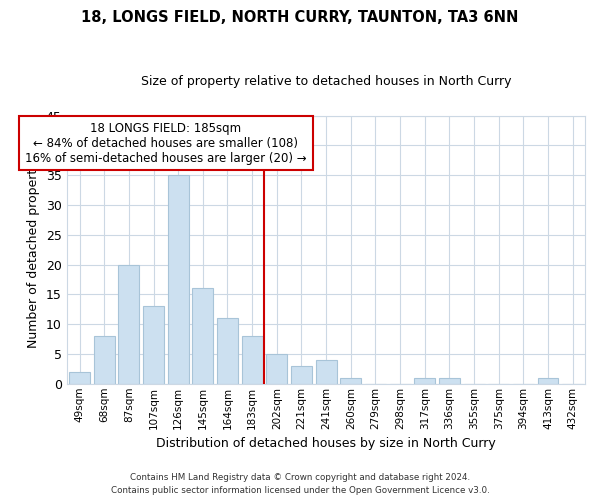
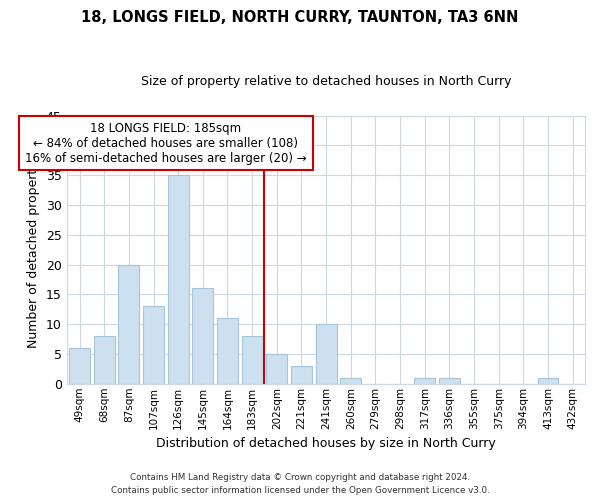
49sqm: 2 -> 6
241sqm: 4 -> 10
